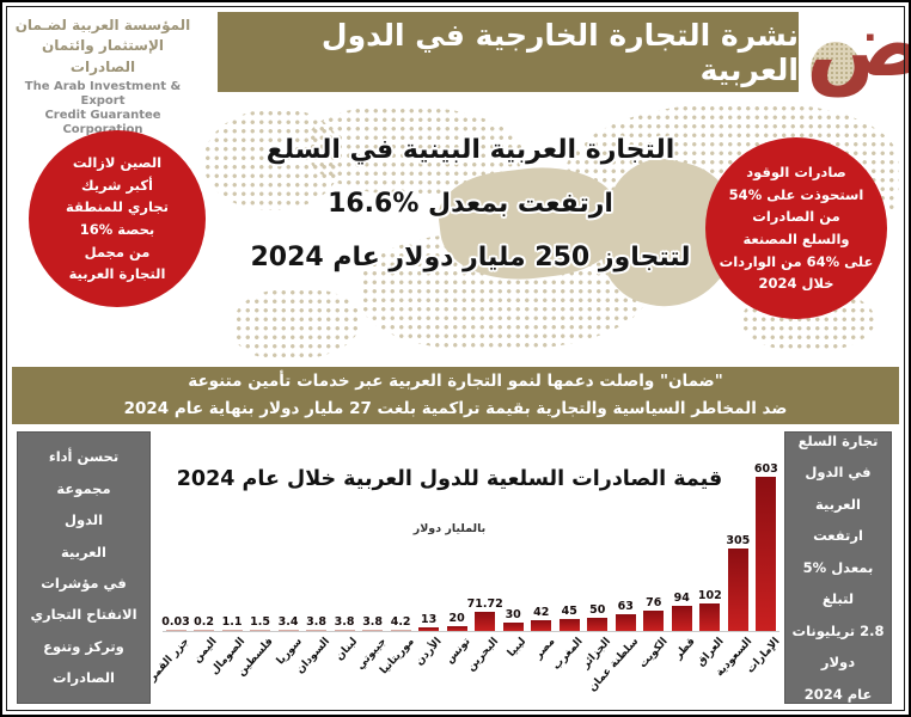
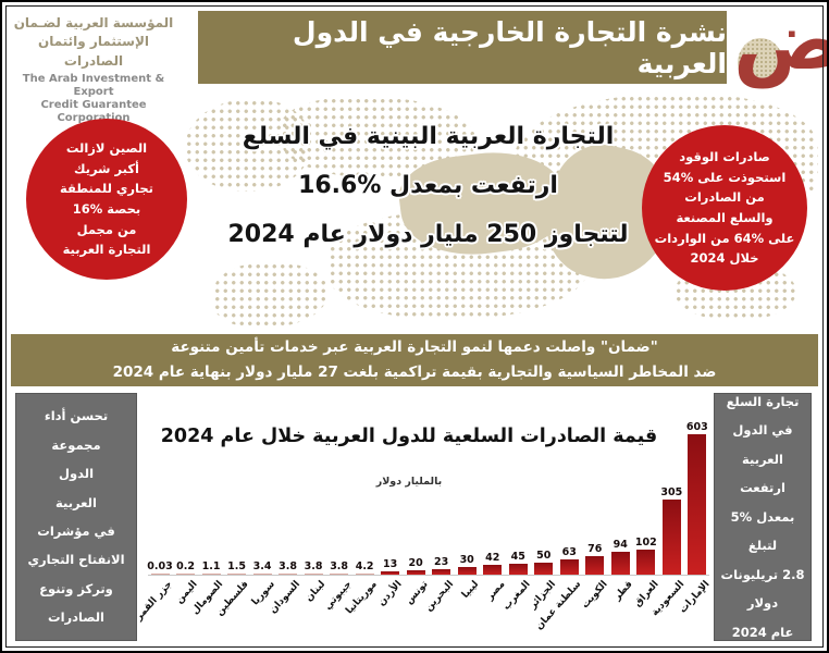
البحرين: 71.72 -> 23
